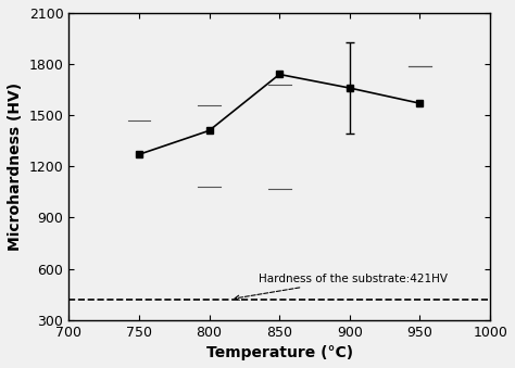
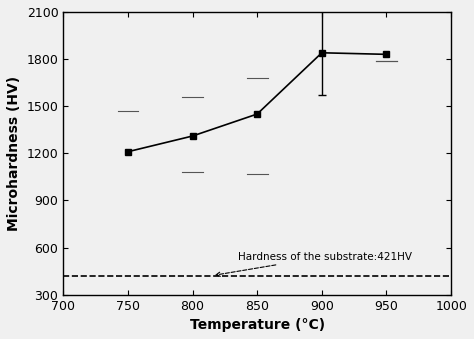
750: 1270 -> 1210
800: 1410 -> 1310
850: 1740 -> 1450
900: 1660 -> 1840
950: 1570 -> 1830
